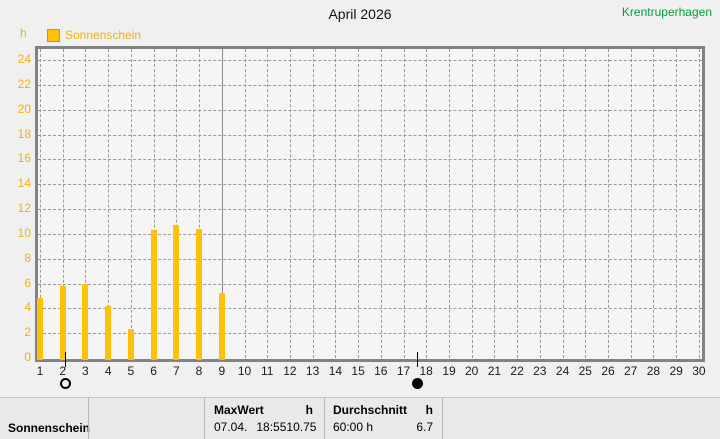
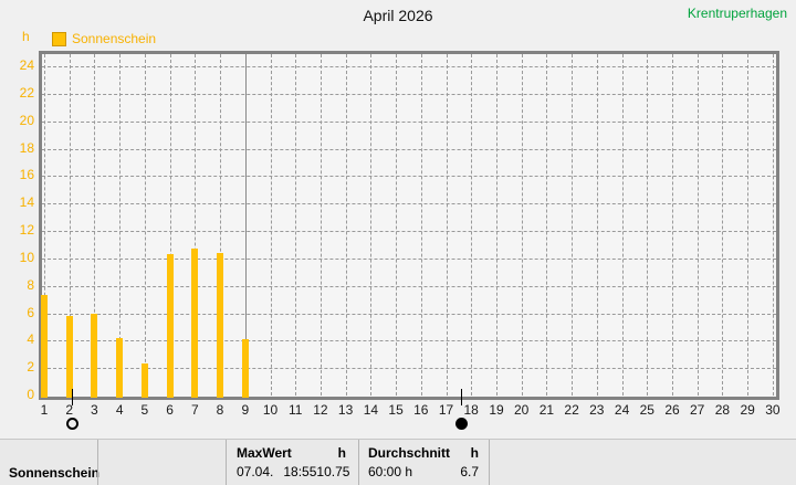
1: 4.8 -> 7.3
9: 5.2 -> 4.1
